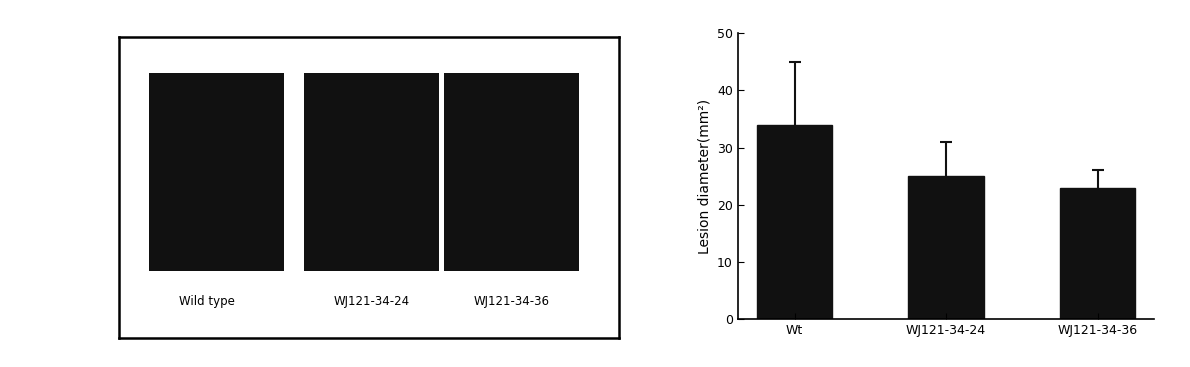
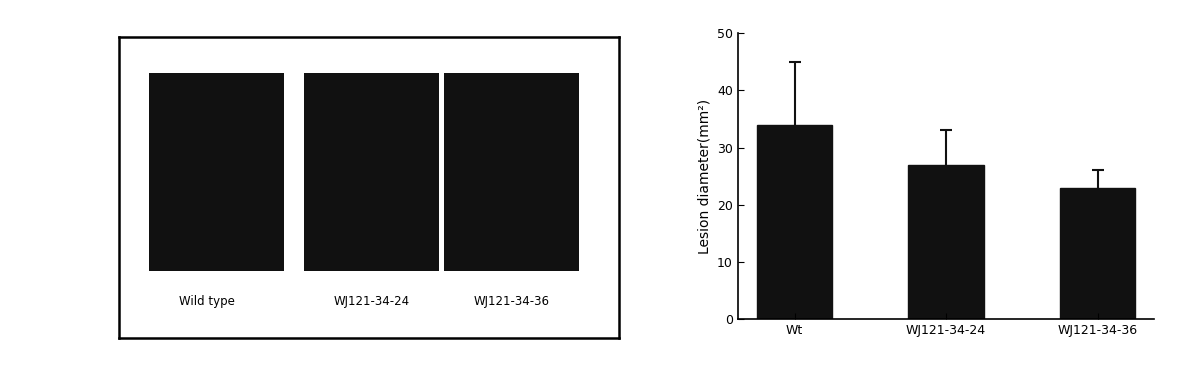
WJ121-34-24: 25 -> 27
